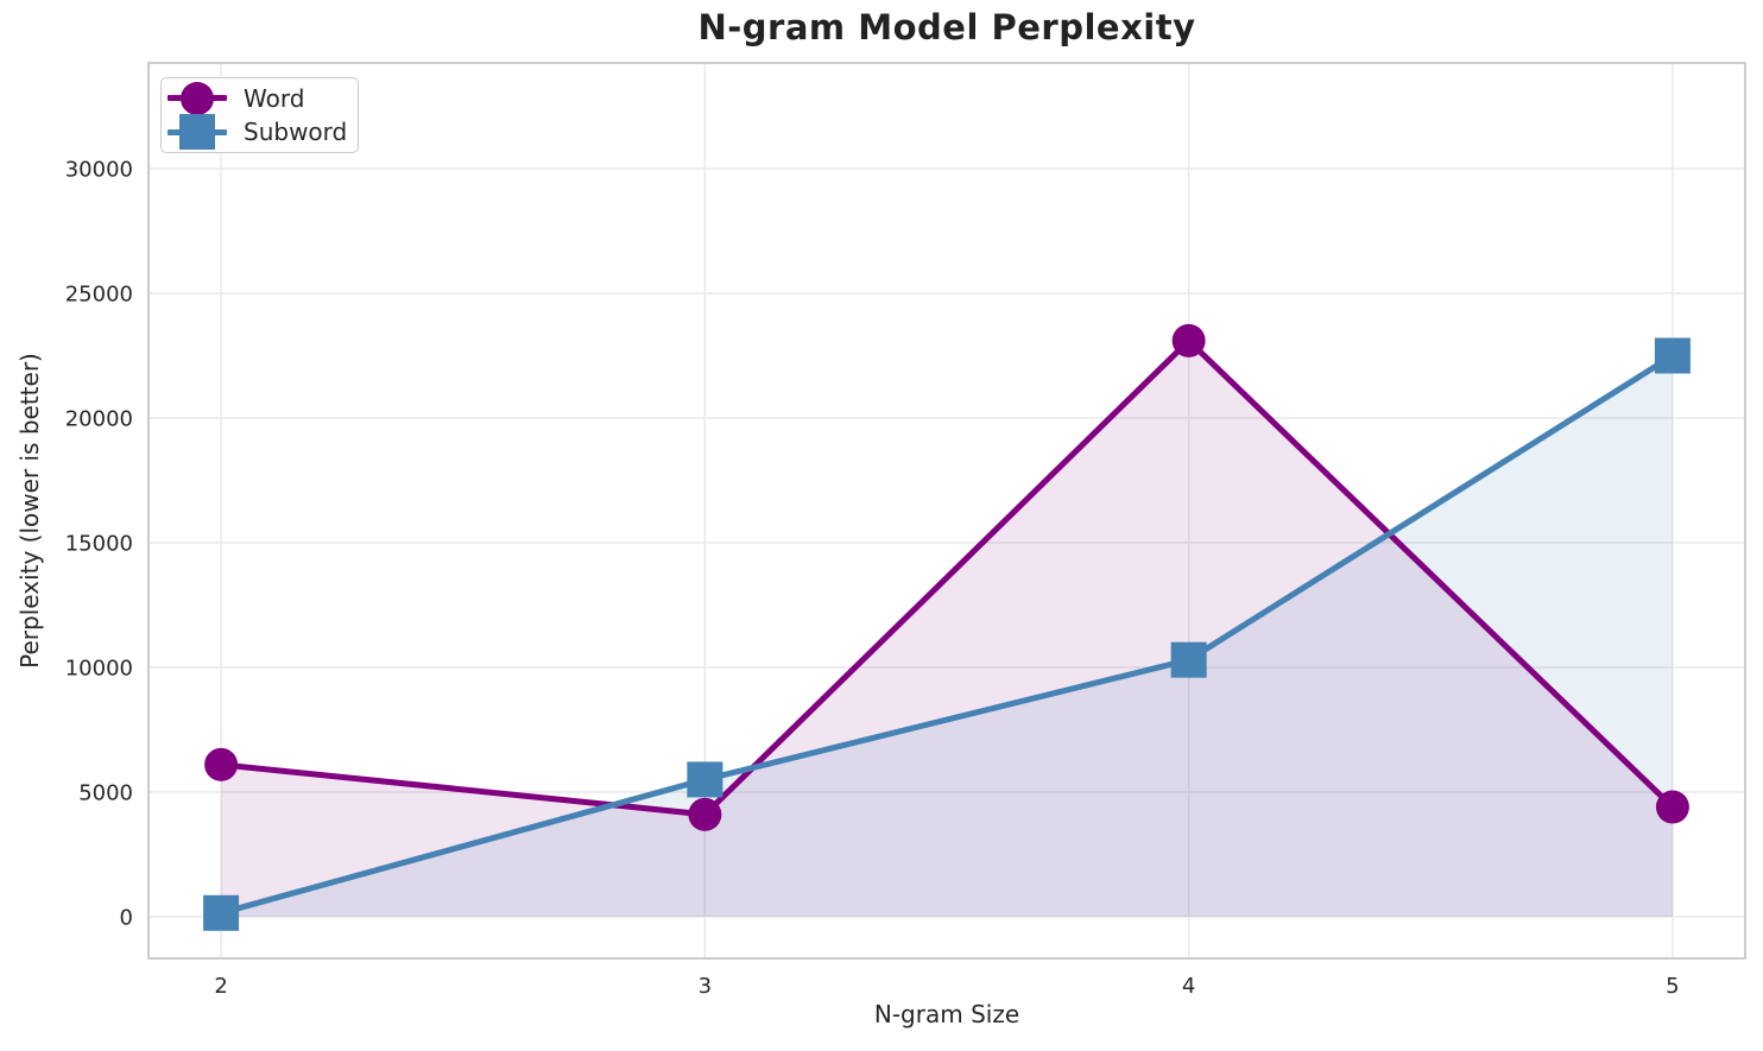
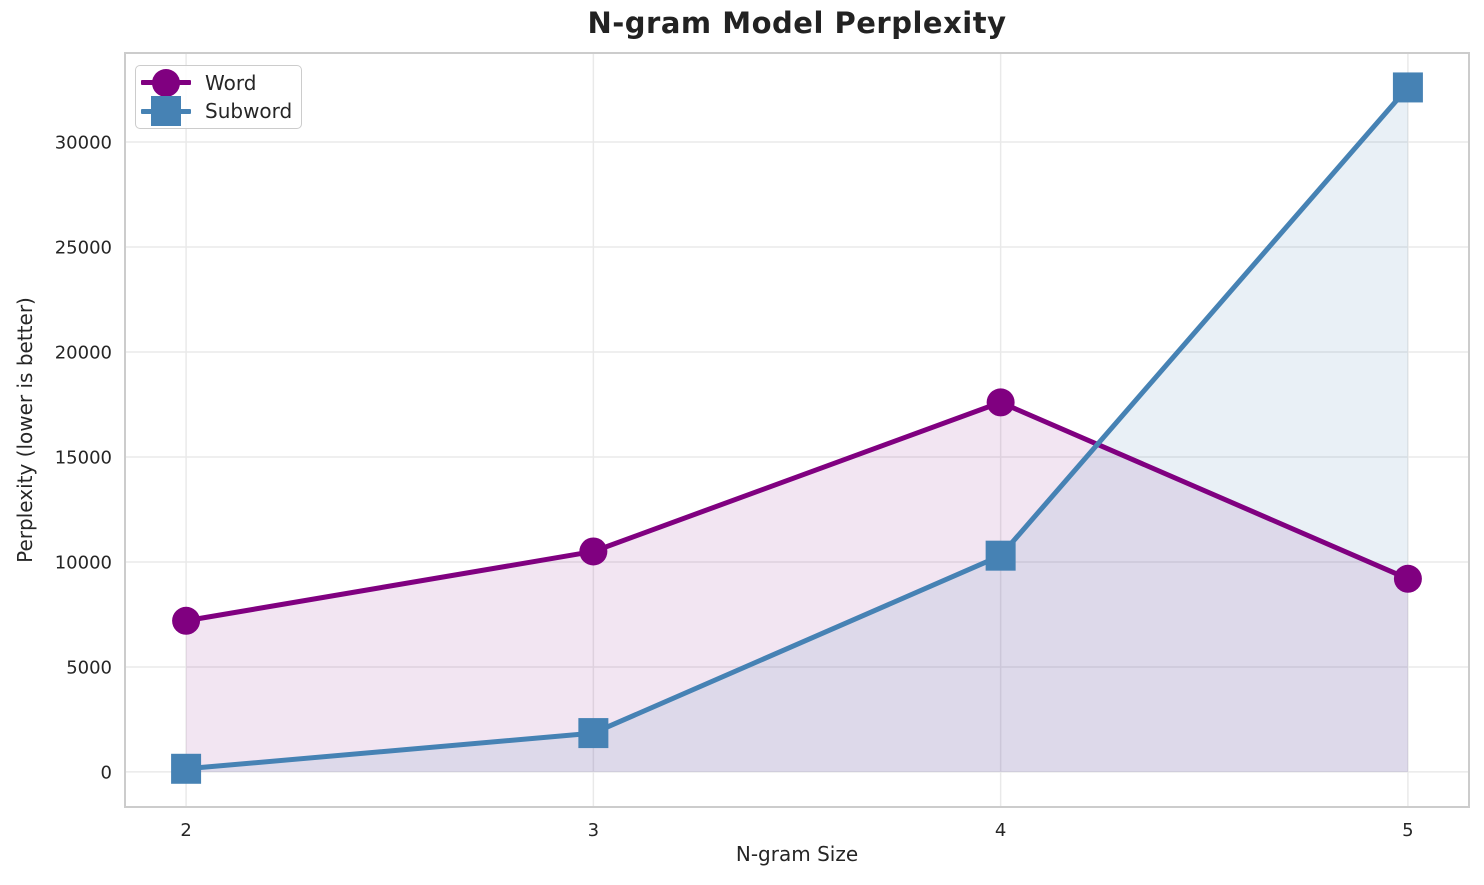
Word/2: 6100 -> 7200
Word/3: 4100 -> 10500
Subword/3: 5500 -> 1800
Word/4: 23100 -> 17600
Word/5: 4400 -> 9200
Subword/5: 22500 -> 32600
